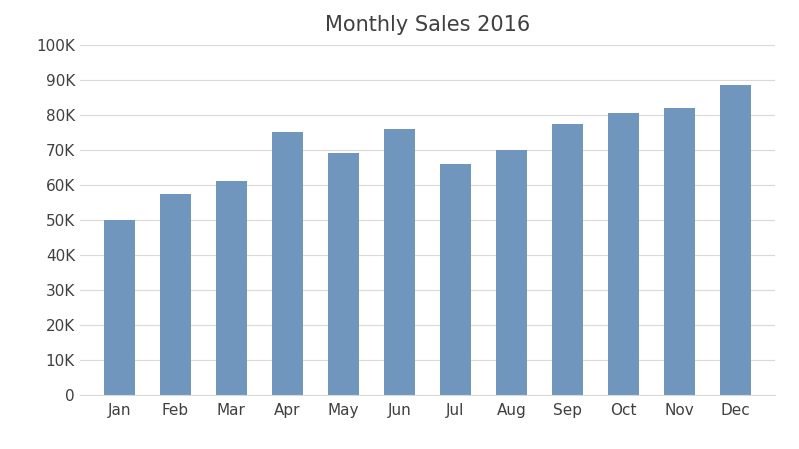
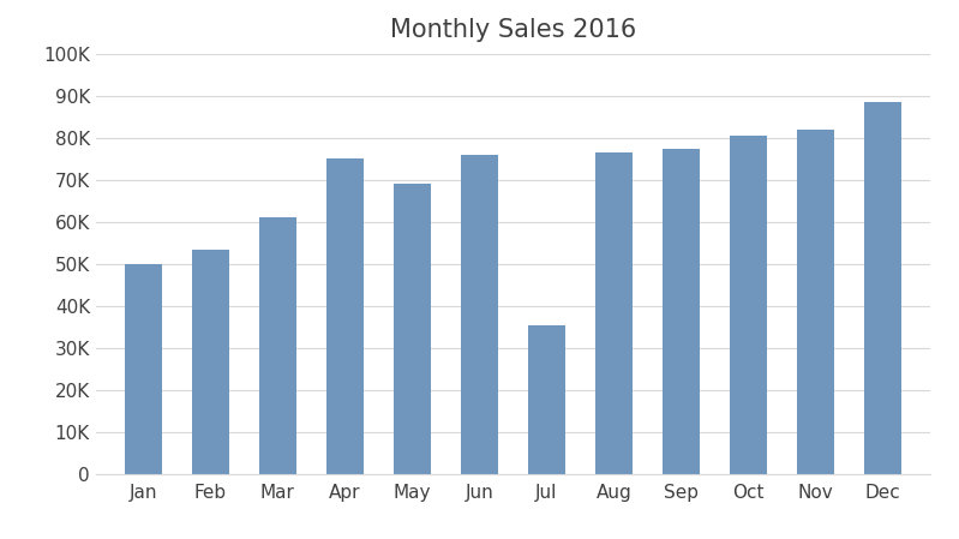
Feb: 57.5K -> 53.5K
Jul: 66.0K -> 35.5K
Aug: 70.0K -> 76.5K
